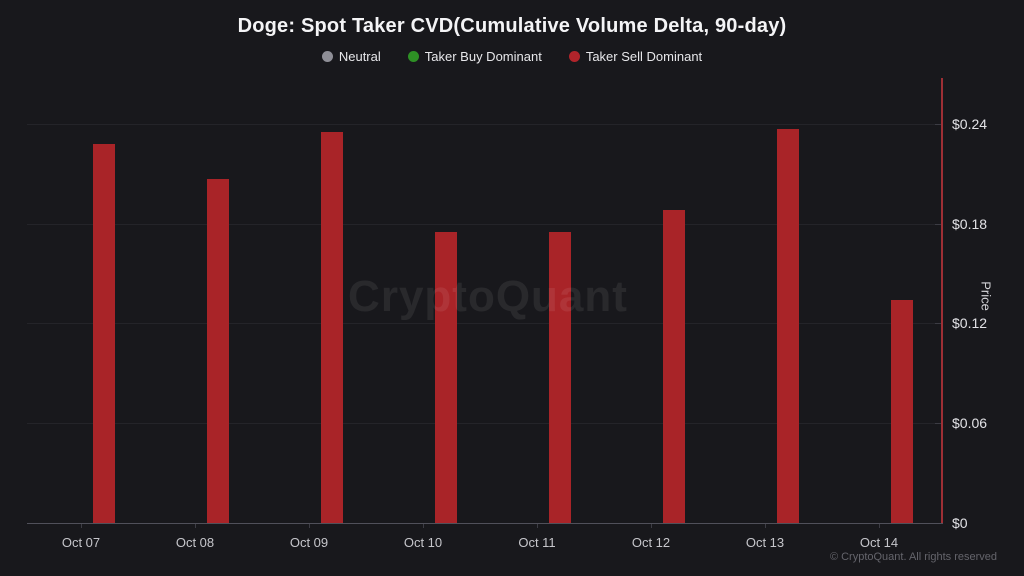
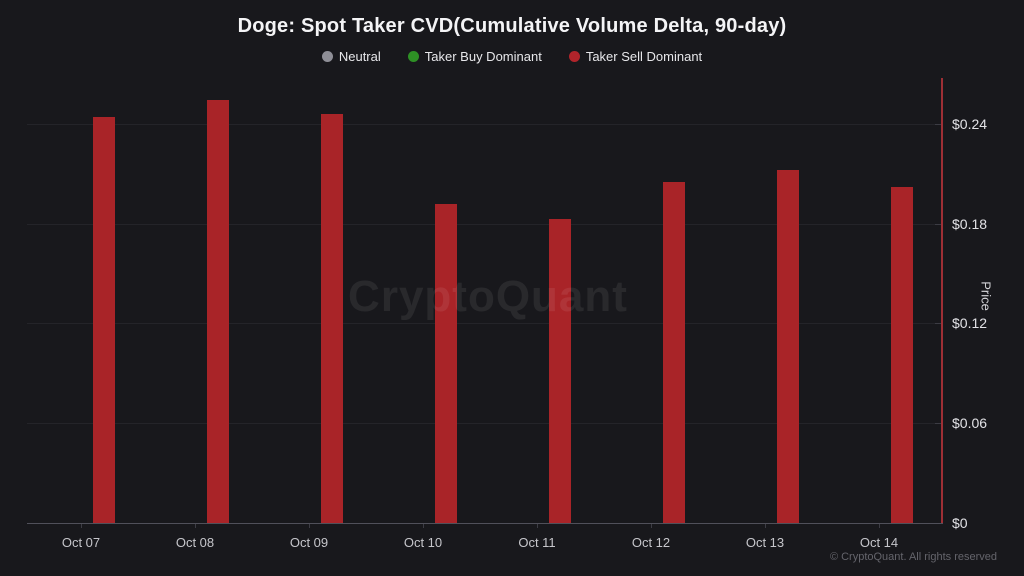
Oct 07: $0.228 -> $0.244
Oct 08: $0.207 -> $0.254
Oct 09: $0.235 -> $0.246
Oct 10: $0.175 -> $0.192
Oct 11: $0.175 -> $0.183
Oct 12: $0.188 -> $0.205
Oct 13: $0.237 -> $0.212
Oct 14: $0.134 -> $0.202
